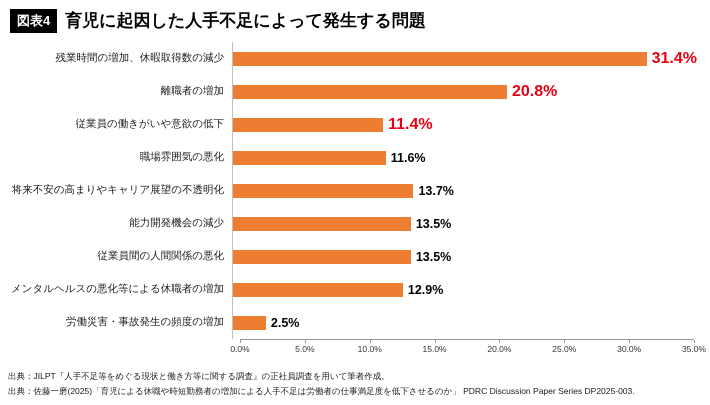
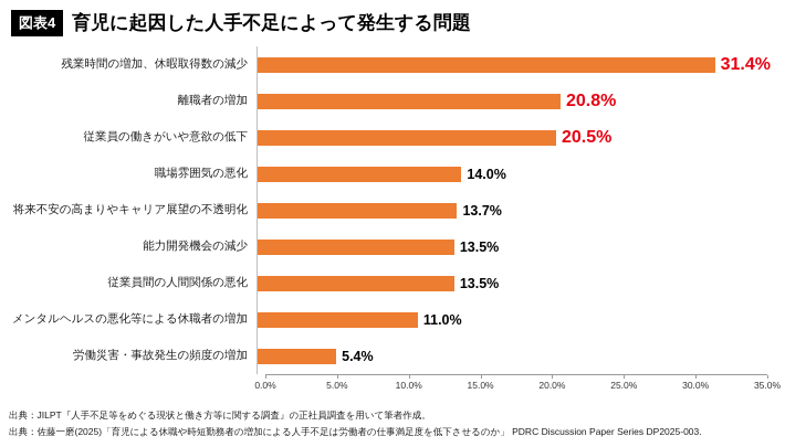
従業員の働きがいや意欲の低下: 11.4% -> 20.5%
職場雰囲気の悪化: 11.6% -> 14.0%
メンタルヘルスの悪化等による休職者の増加: 12.9% -> 11.0%
労働災害・事故発生の頻度の増加: 2.5% -> 5.4%
